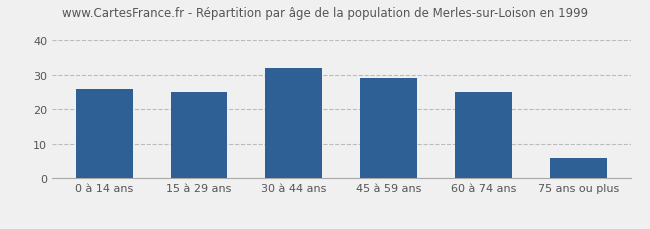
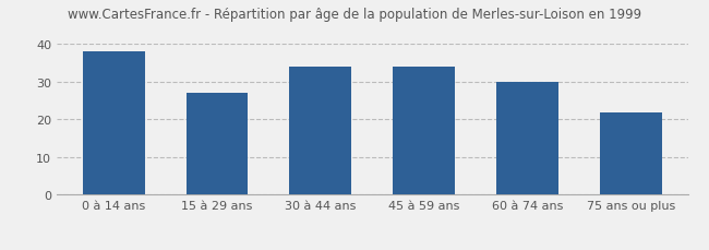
0 à 14 ans: 26 -> 38
15 à 29 ans: 25 -> 27
30 à 44 ans: 32 -> 34
45 à 59 ans: 29 -> 34
60 à 74 ans: 25 -> 30
75 ans ou plus: 6 -> 22
